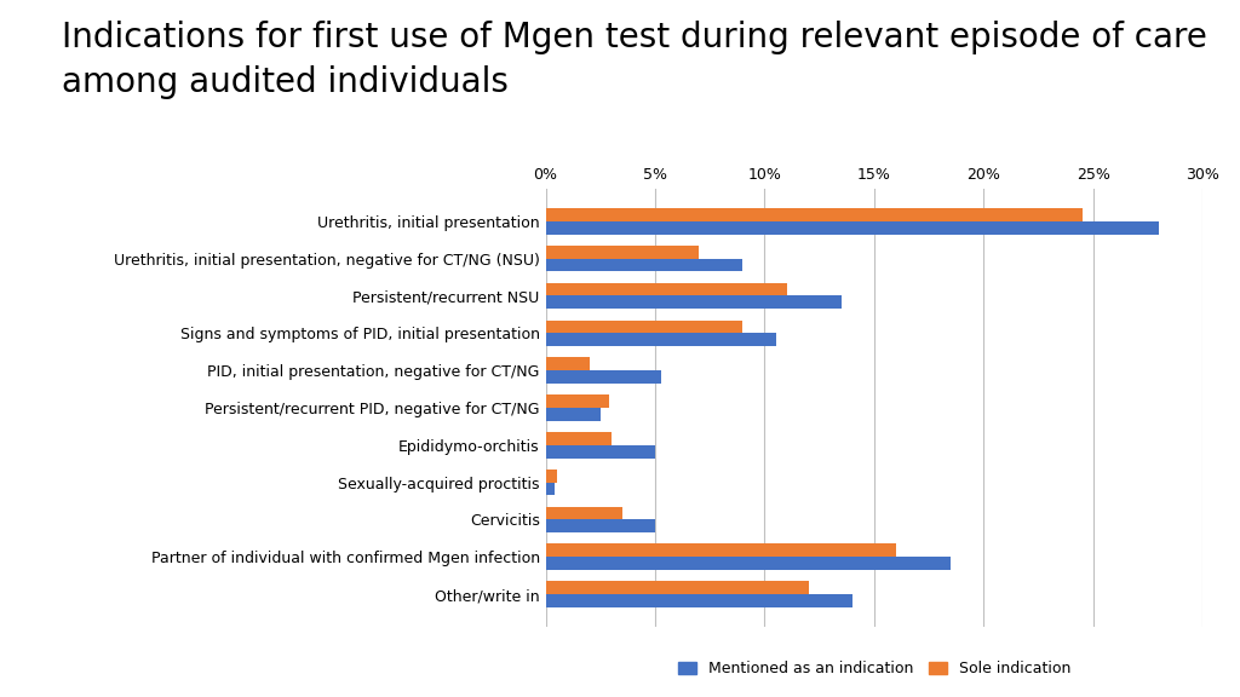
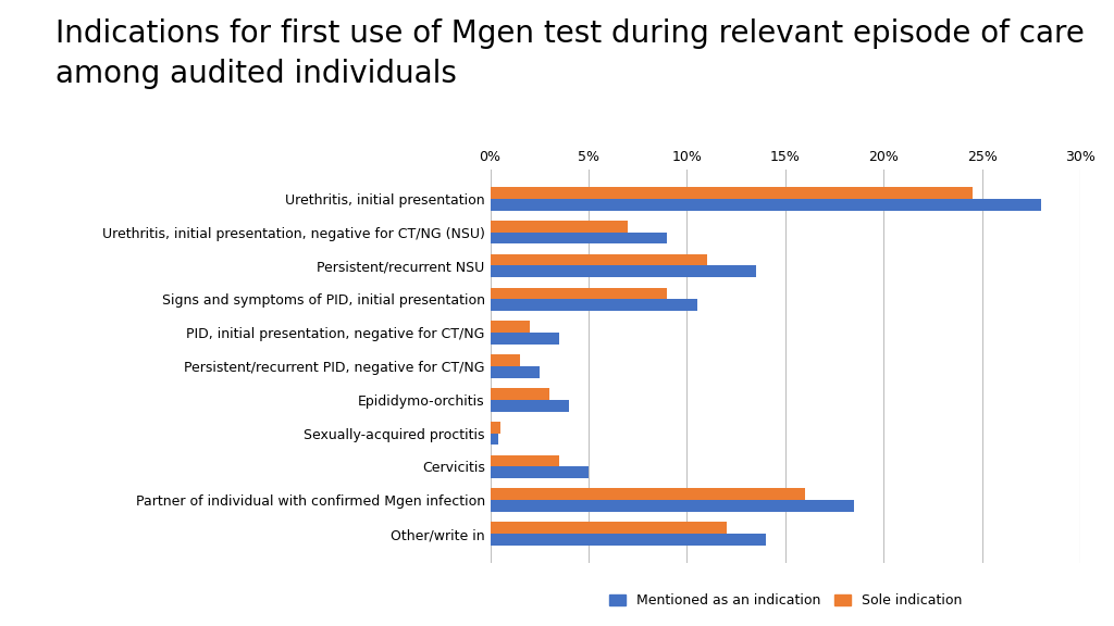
Mentioned as an indication/PID, initial presentation, negative for CT/NG: 5.3% -> 3.5%
Sole indication/Persistent/recurrent PID, negative for CT/NG: 2.9% -> 1.5%
Mentioned as an indication/Epididymo-orchitis: 5.0% -> 4.0%
